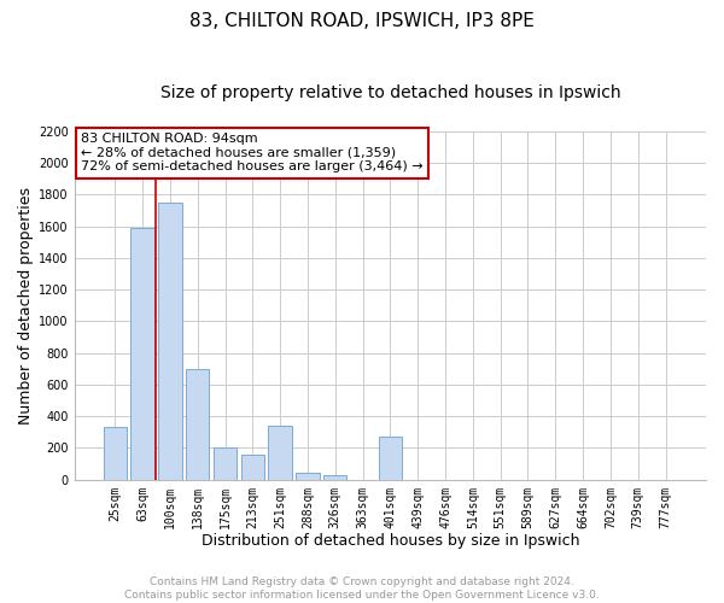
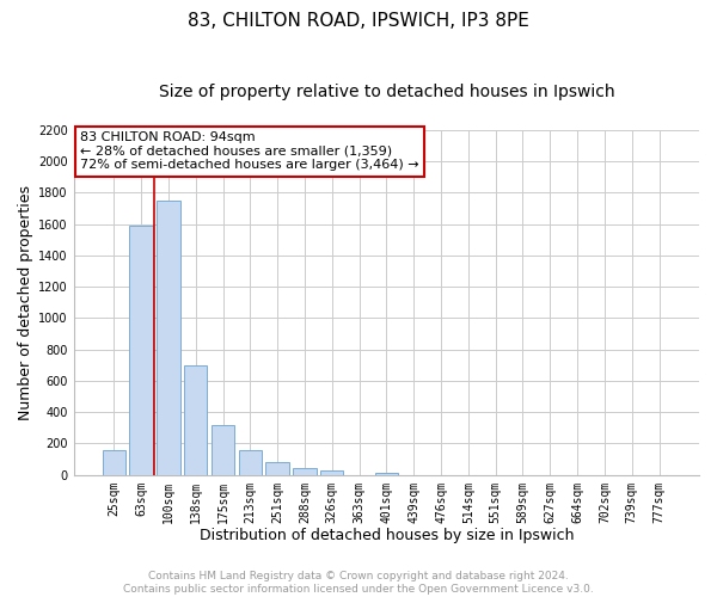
25sqm: 330 -> 160
175sqm: 200 -> 320
251sqm: 340 -> 80
401sqm: 270 -> 20
